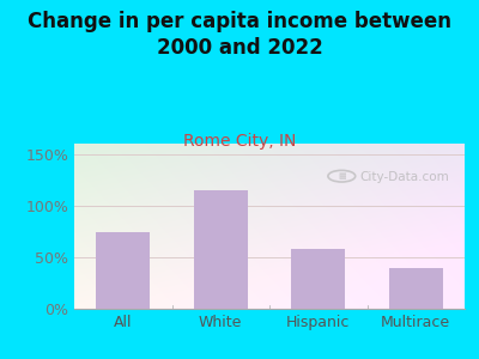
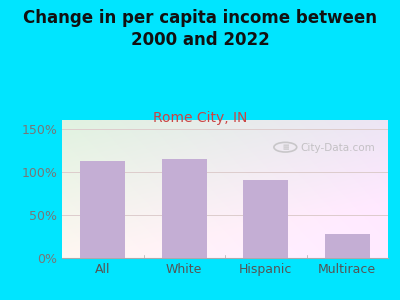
All: 74% -> 112%
Hispanic: 58% -> 91%
Multirace: 40% -> 28%
